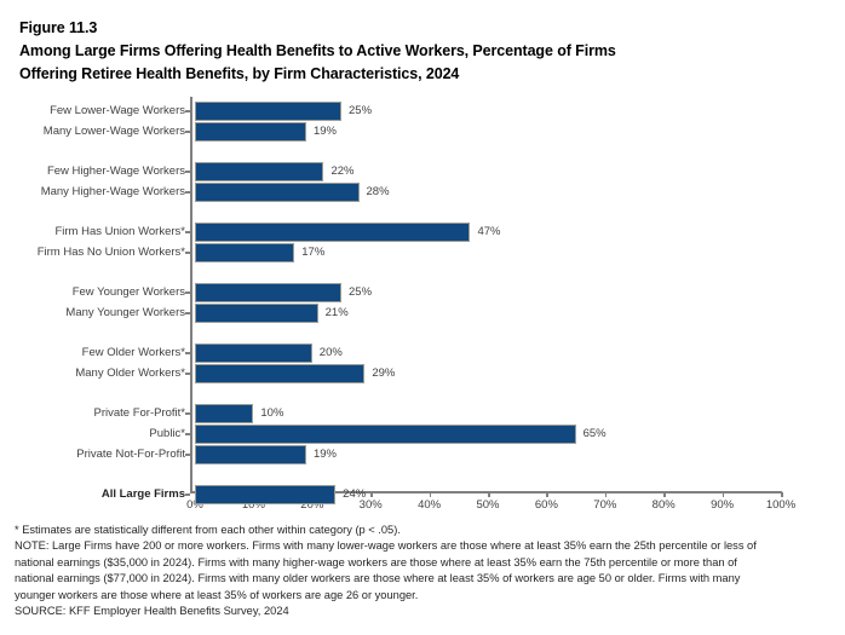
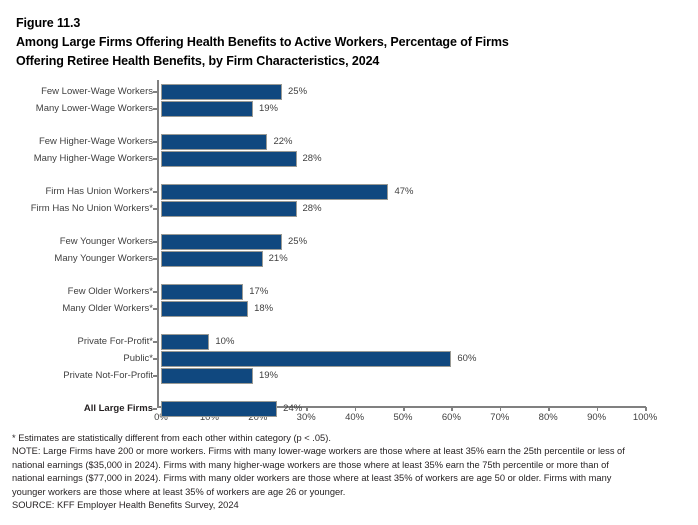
Firm Has No Union Workers*: 17% -> 28%
Few Older Workers*: 20% -> 17%
Many Older Workers*: 29% -> 18%
Public*: 65% -> 60%
